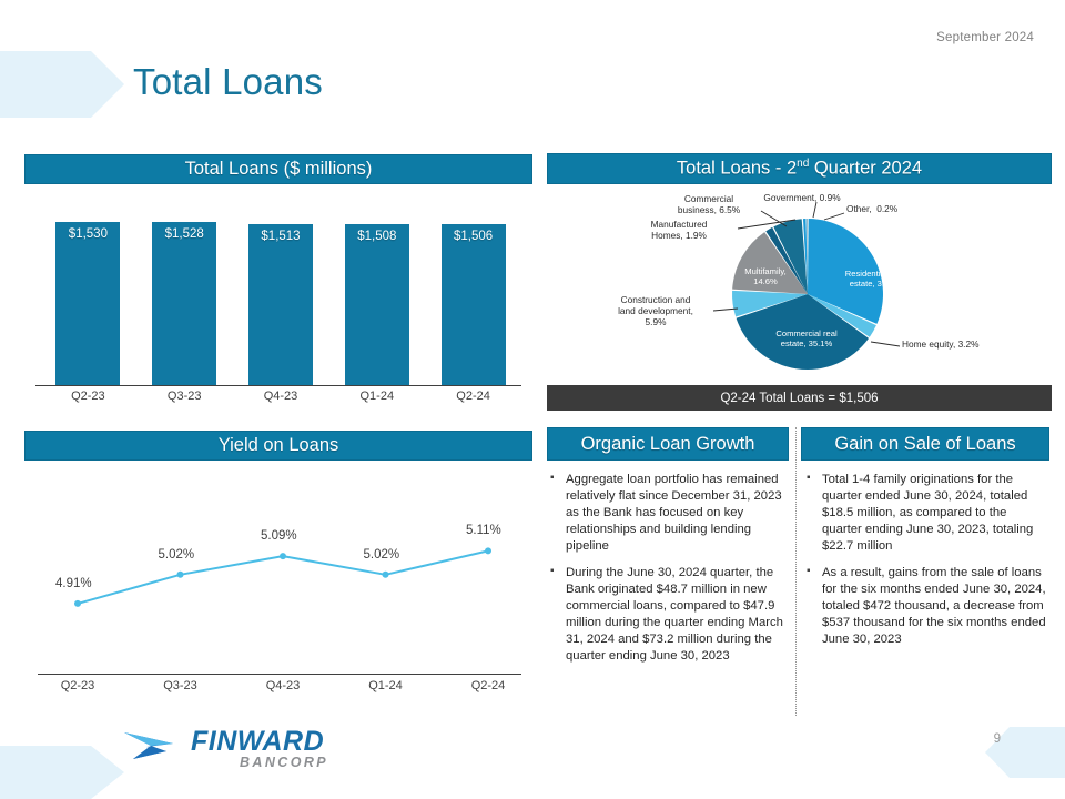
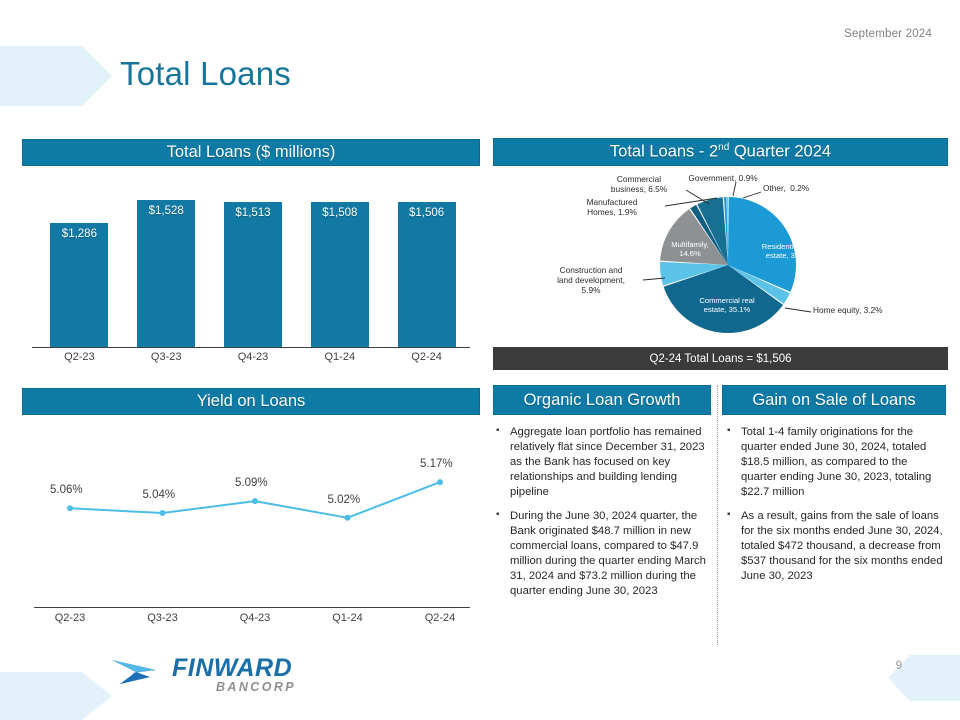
Total Loans ($ millions)/Q2-23: $1,530 -> $1,286
Yield on Loans/Q2-23: 4.91% -> 5.06%
Yield on Loans/Q3-23: 5.02% -> 5.04%
Yield on Loans/Q2-24: 5.11% -> 5.17%
